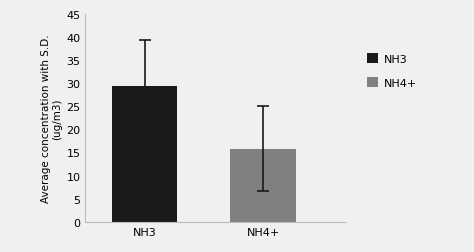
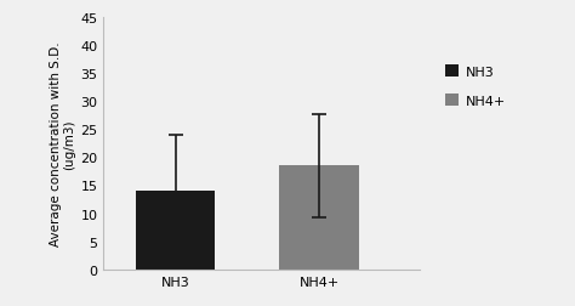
NH3: 29.5 -> 14.0
NH4+: 15.8 -> 18.5
